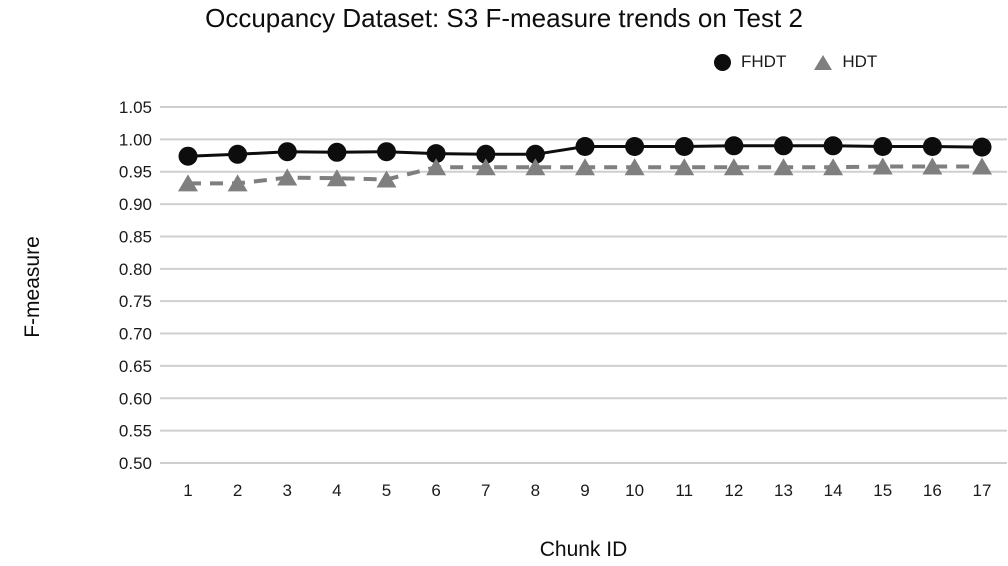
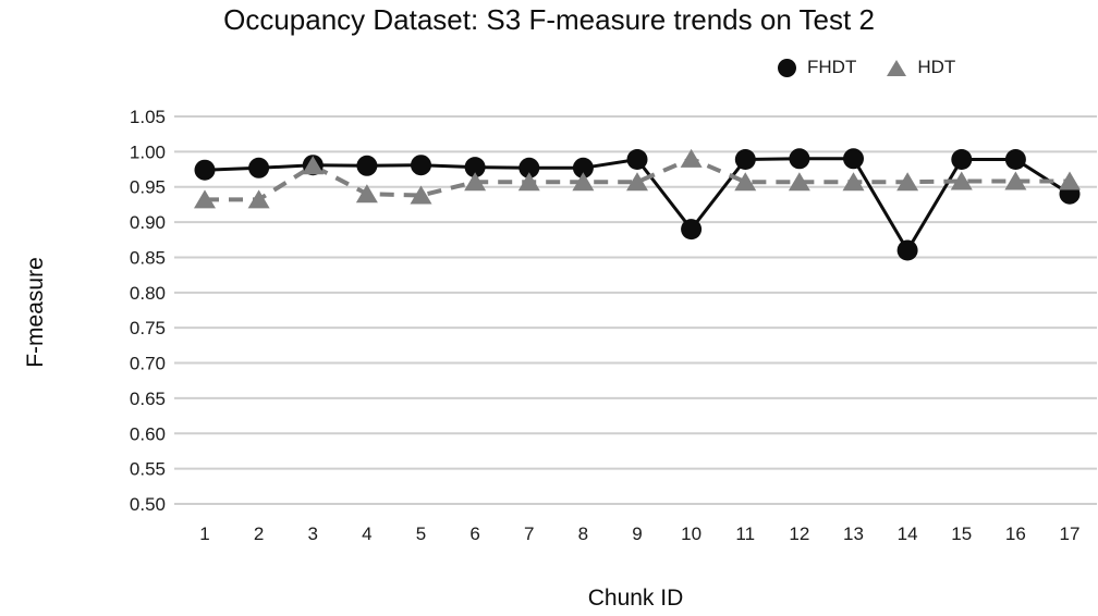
HDT/3: 0.94 -> 0.98
FHDT/10: 0.99 -> 0.89
HDT/10: 0.96 -> 0.99
FHDT/14: 0.99 -> 0.86
FHDT/17: 0.99 -> 0.94
